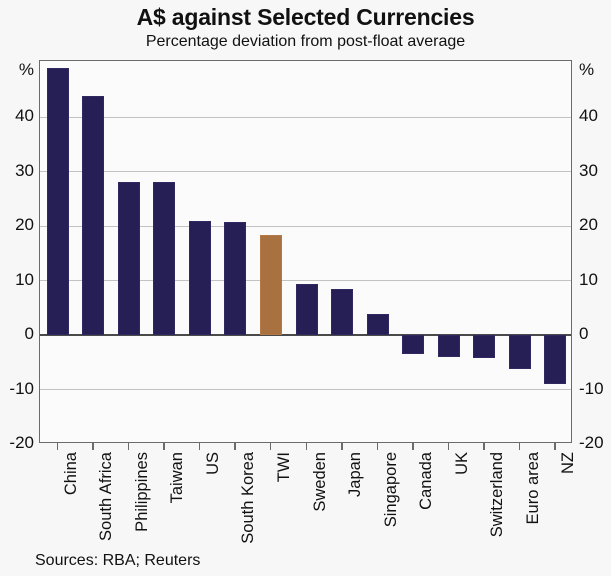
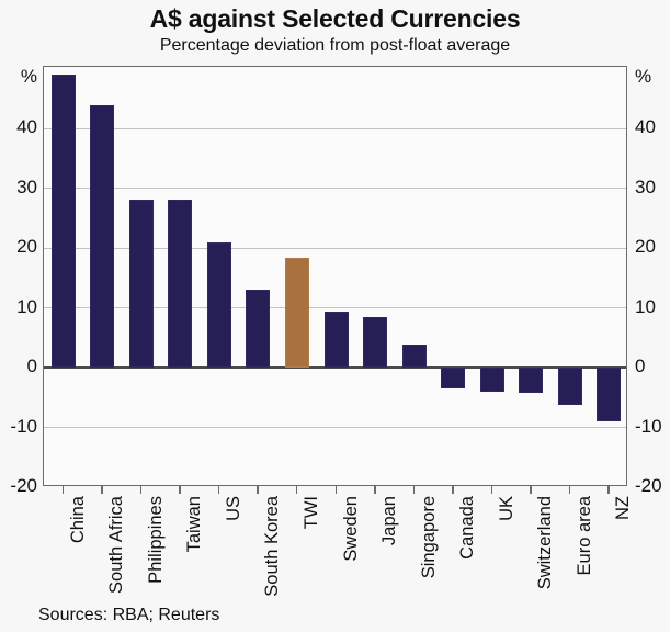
South Korea: 21 -> 13
